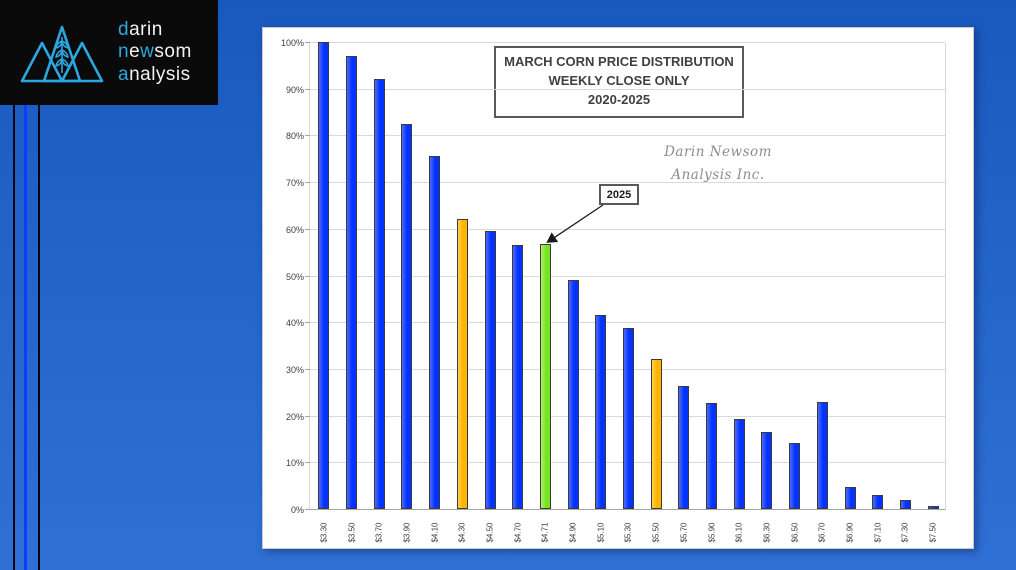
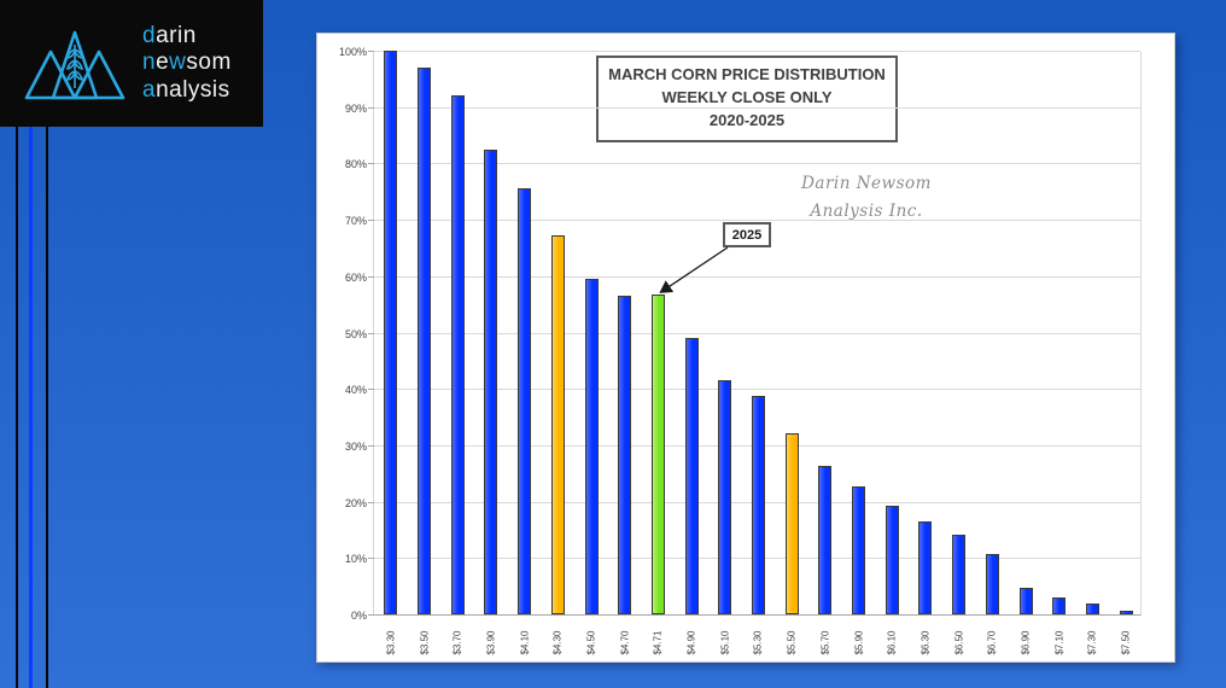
$4.30: 62% -> 67%
$6.70: 23% -> 11%
